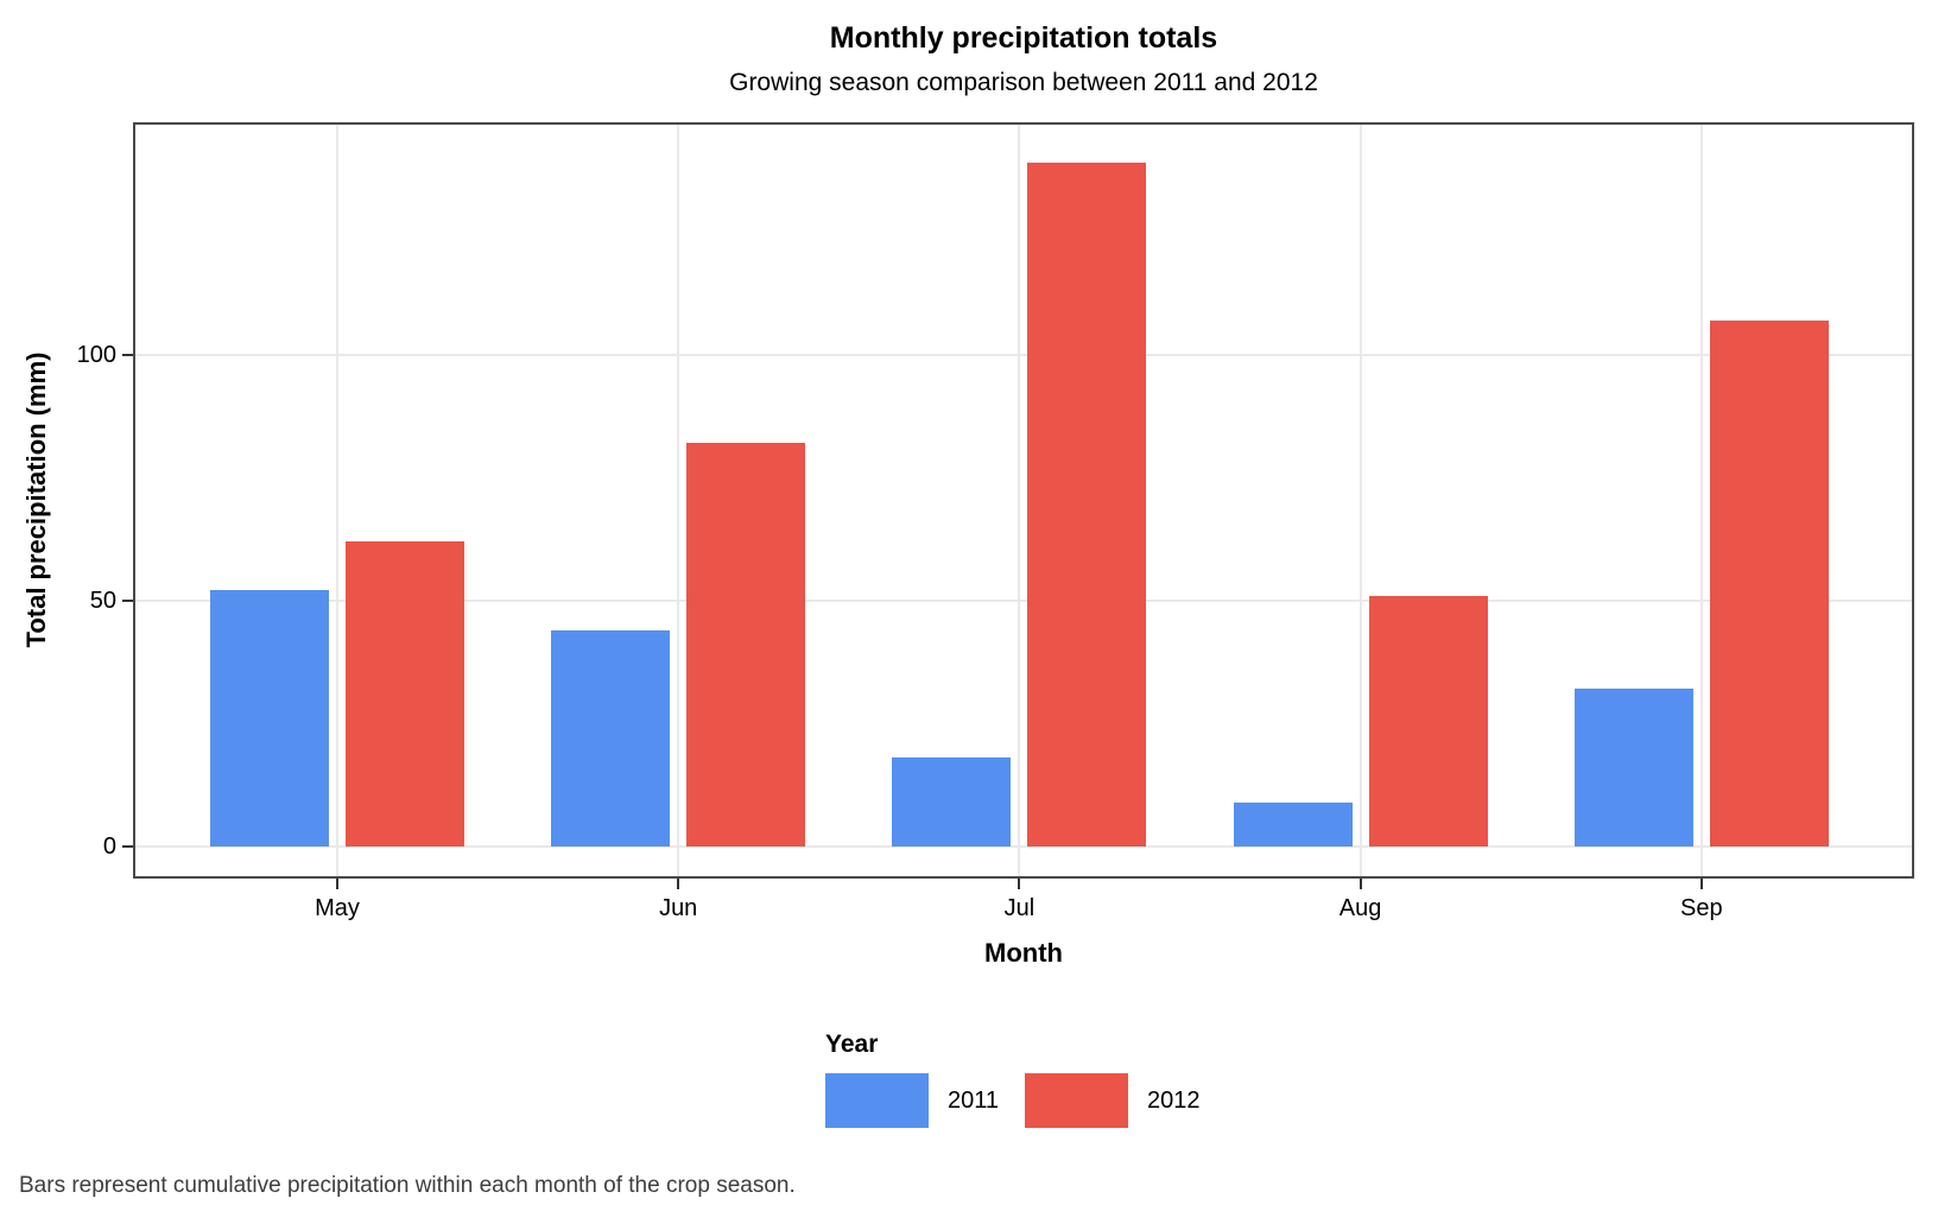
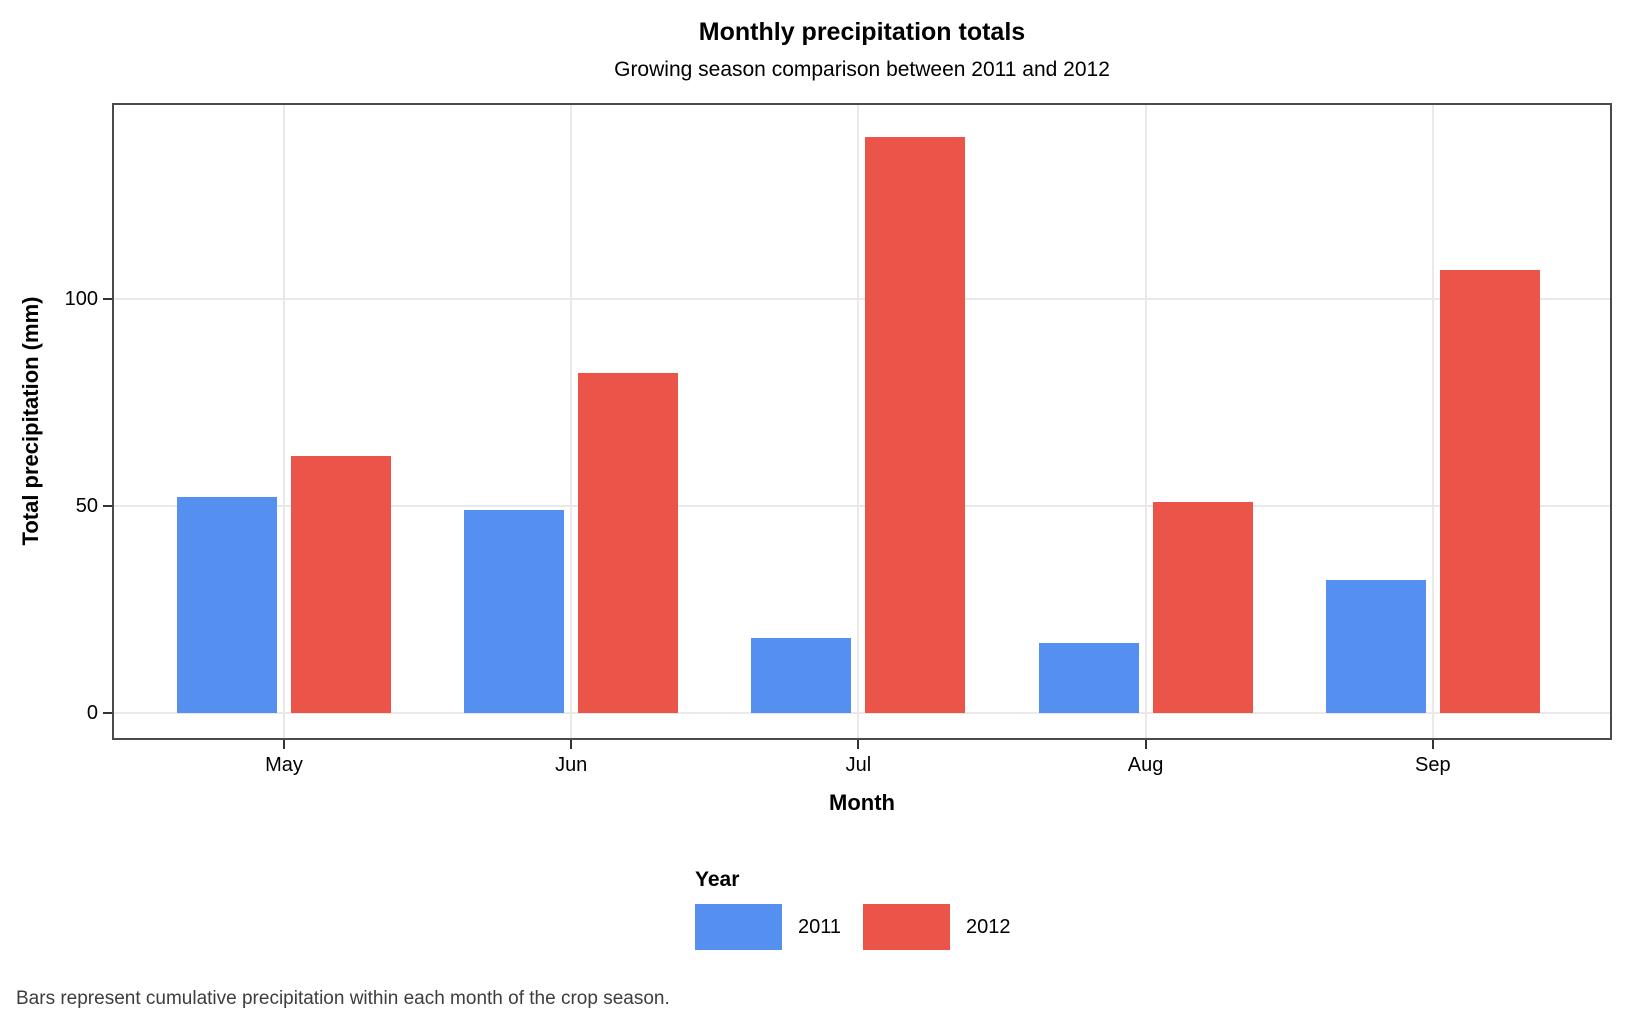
2011/Jun: 44 -> 49
2011/Aug: 9 -> 17
